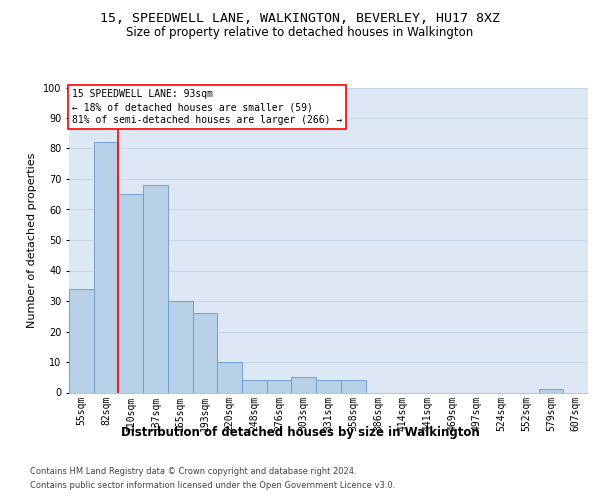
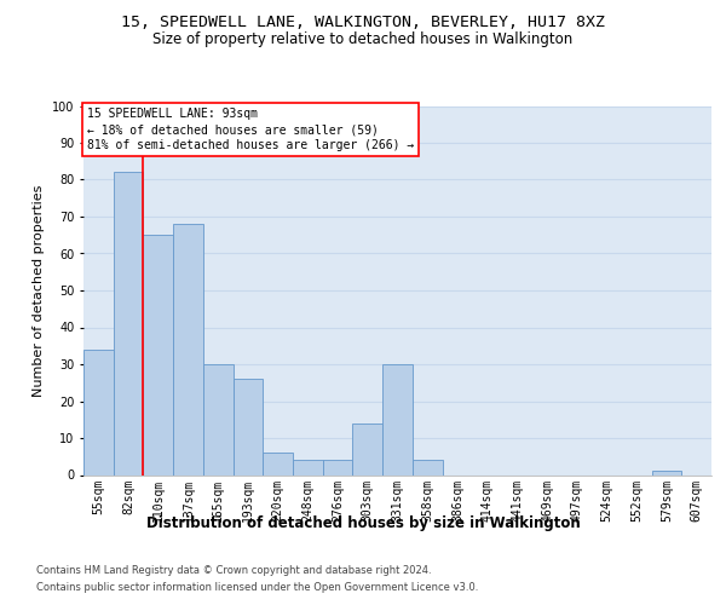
220sqm: 10 -> 6
303sqm: 5 -> 14
331sqm: 4 -> 30
